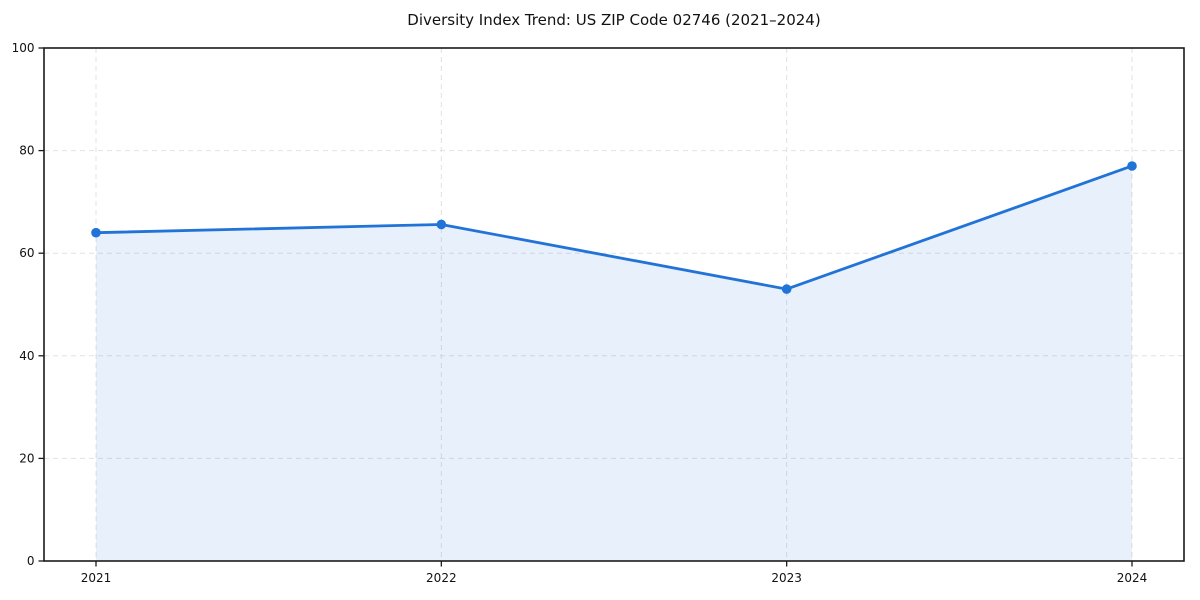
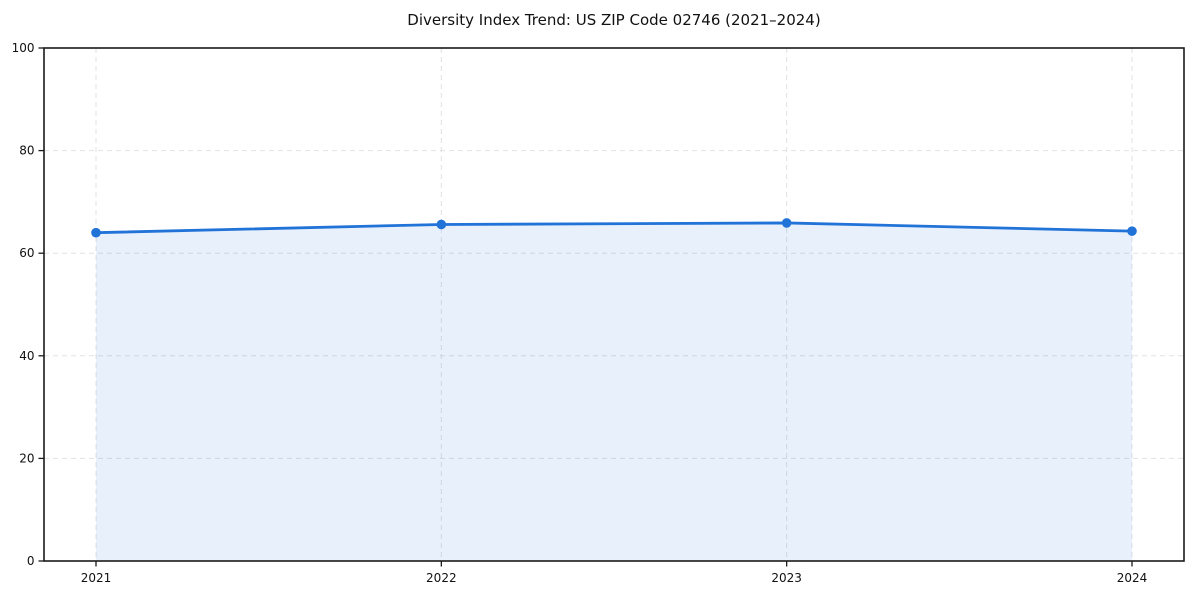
2023: 53 -> 66
2024: 77 -> 64
